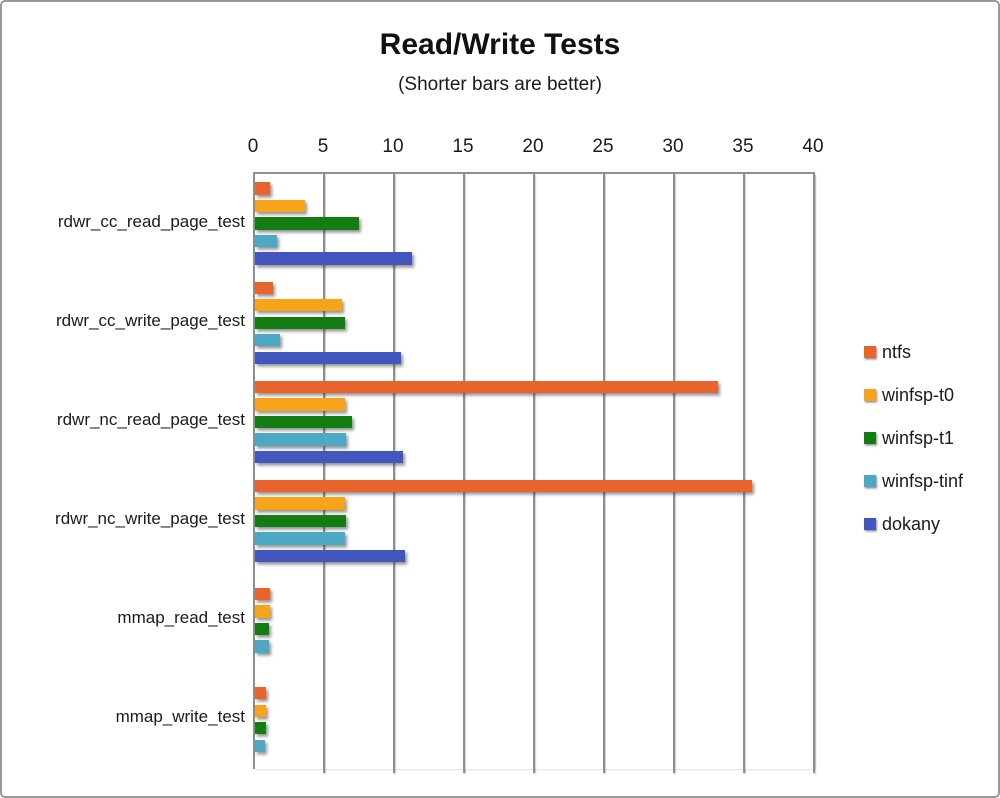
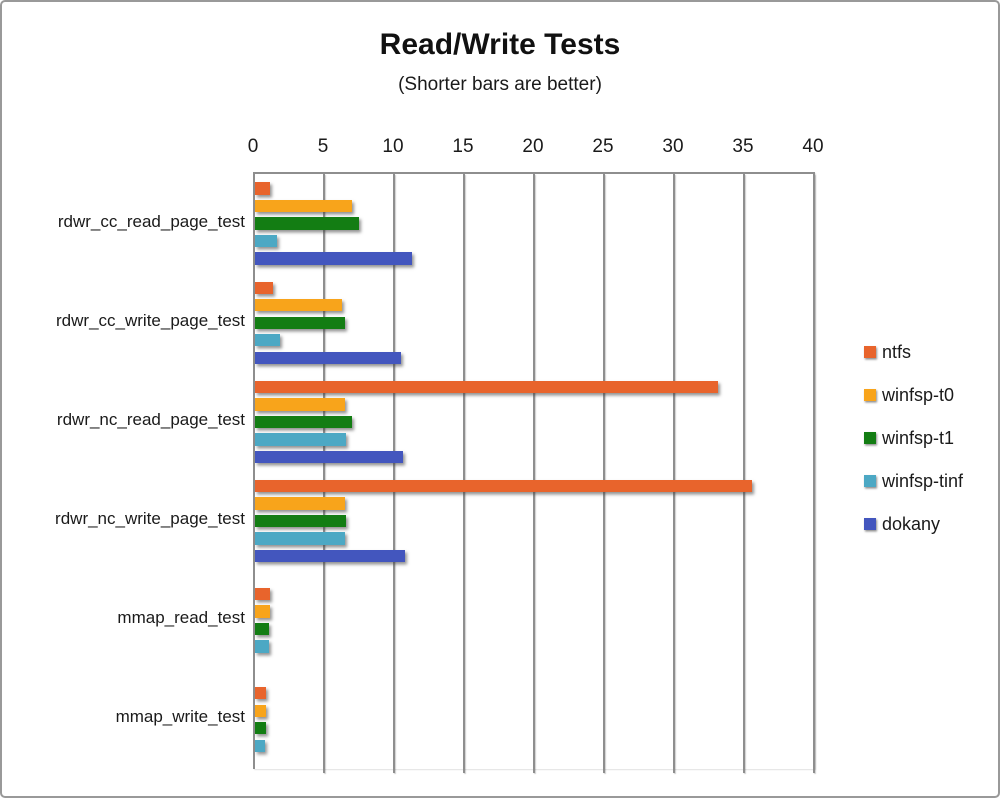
winfsp-t0/rdwr_cc_read_page_test: 3.6 -> 6.9
